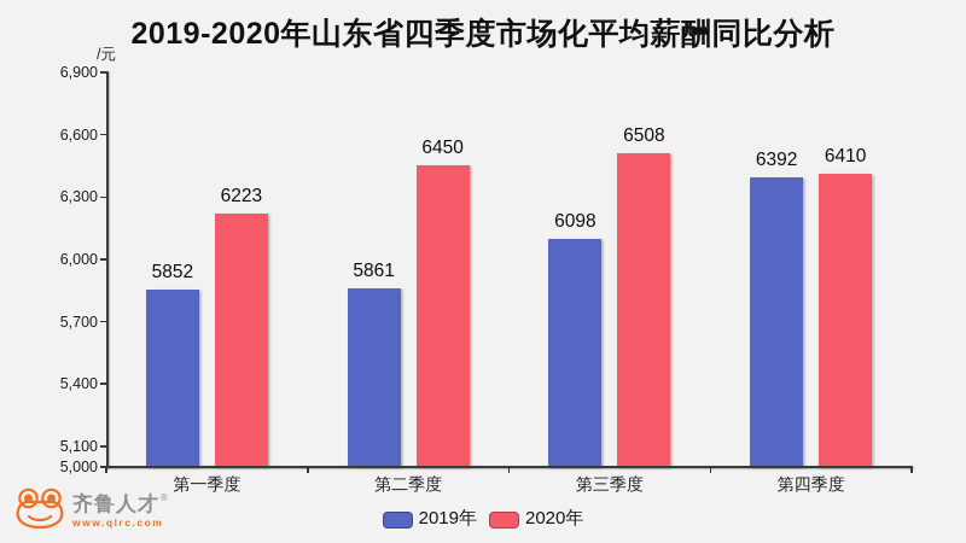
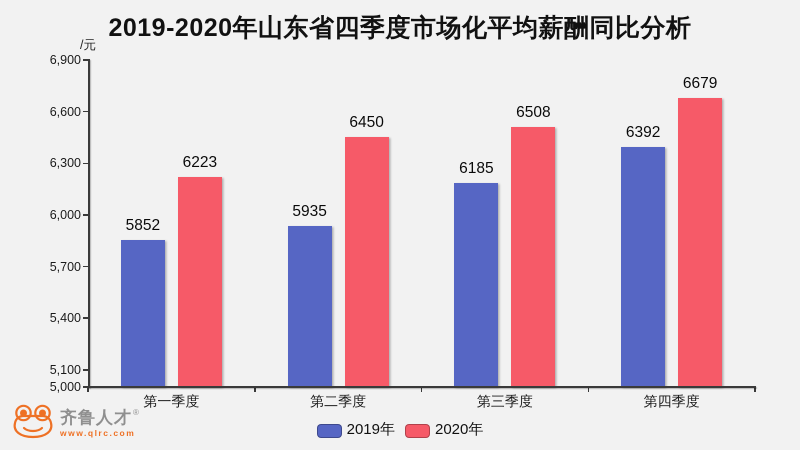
2019年/第二季度: 5861 -> 5935
2019年/第三季度: 6098 -> 6185
2020年/第四季度: 6410 -> 6679
